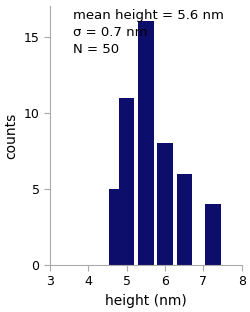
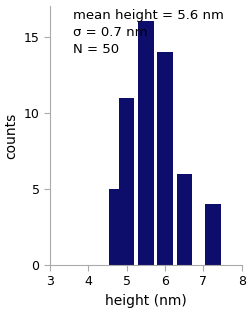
6: 8 -> 14
